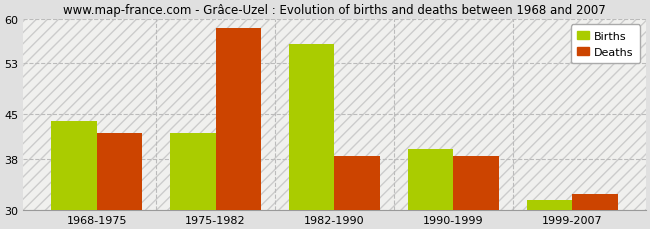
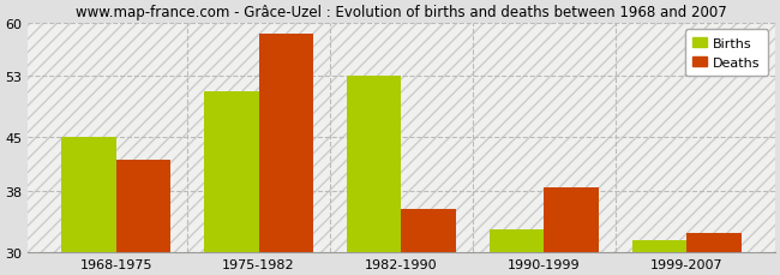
Births/1968-1975: 44.0 -> 45.0
Births/1975-1982: 42.0 -> 51.0
Births/1982-1990: 56.0 -> 53.0
Deaths/1982-1990: 38.5 -> 35.6
Births/1990-1999: 39.5 -> 33.0
